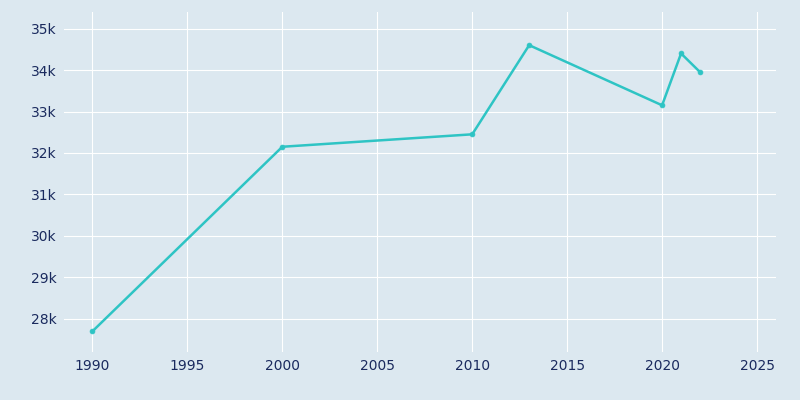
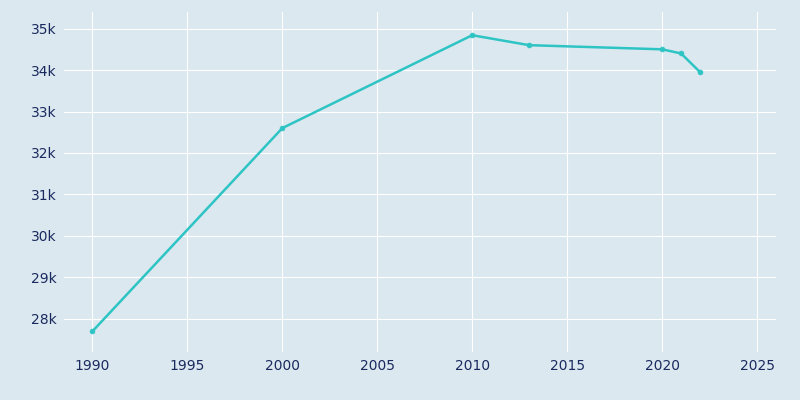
2000: 32.15k -> 32.60k
2010: 32.45k -> 34.84k
2020: 33.15k -> 34.50k
